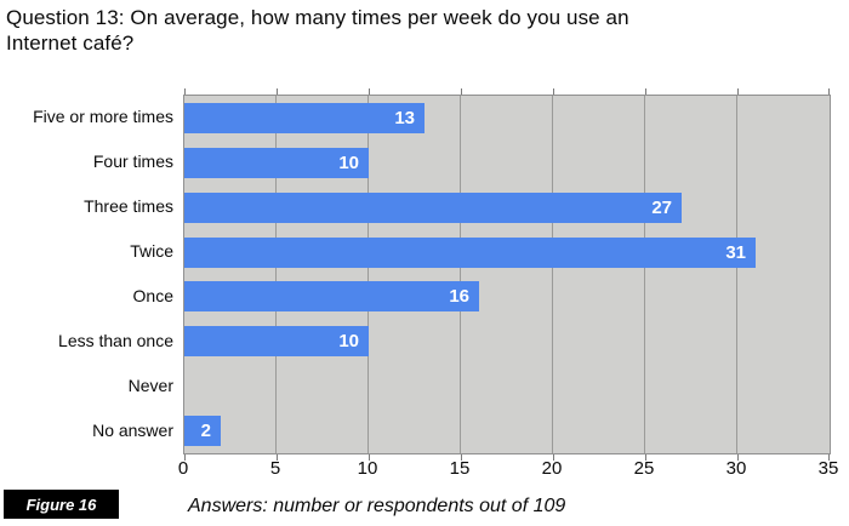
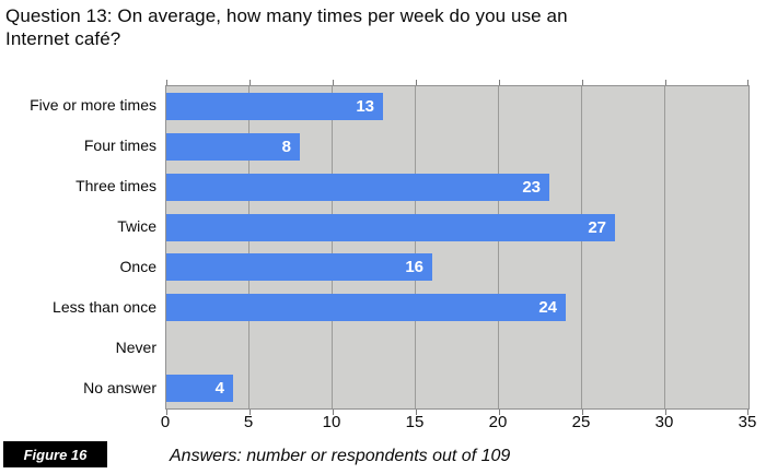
Four times: 10 -> 8
Three times: 27 -> 23
Twice: 31 -> 27
Less than once: 10 -> 24
No answer: 2 -> 4
